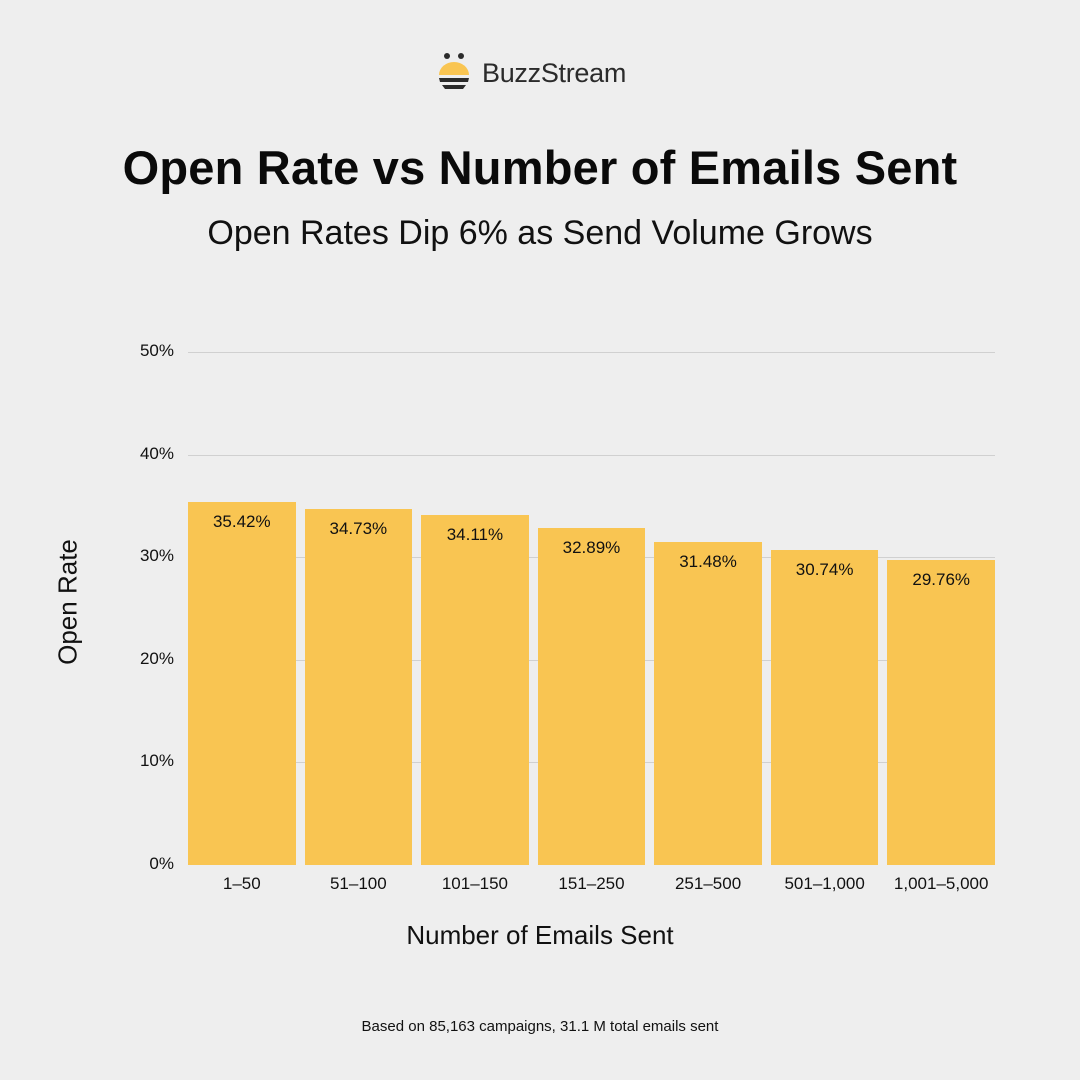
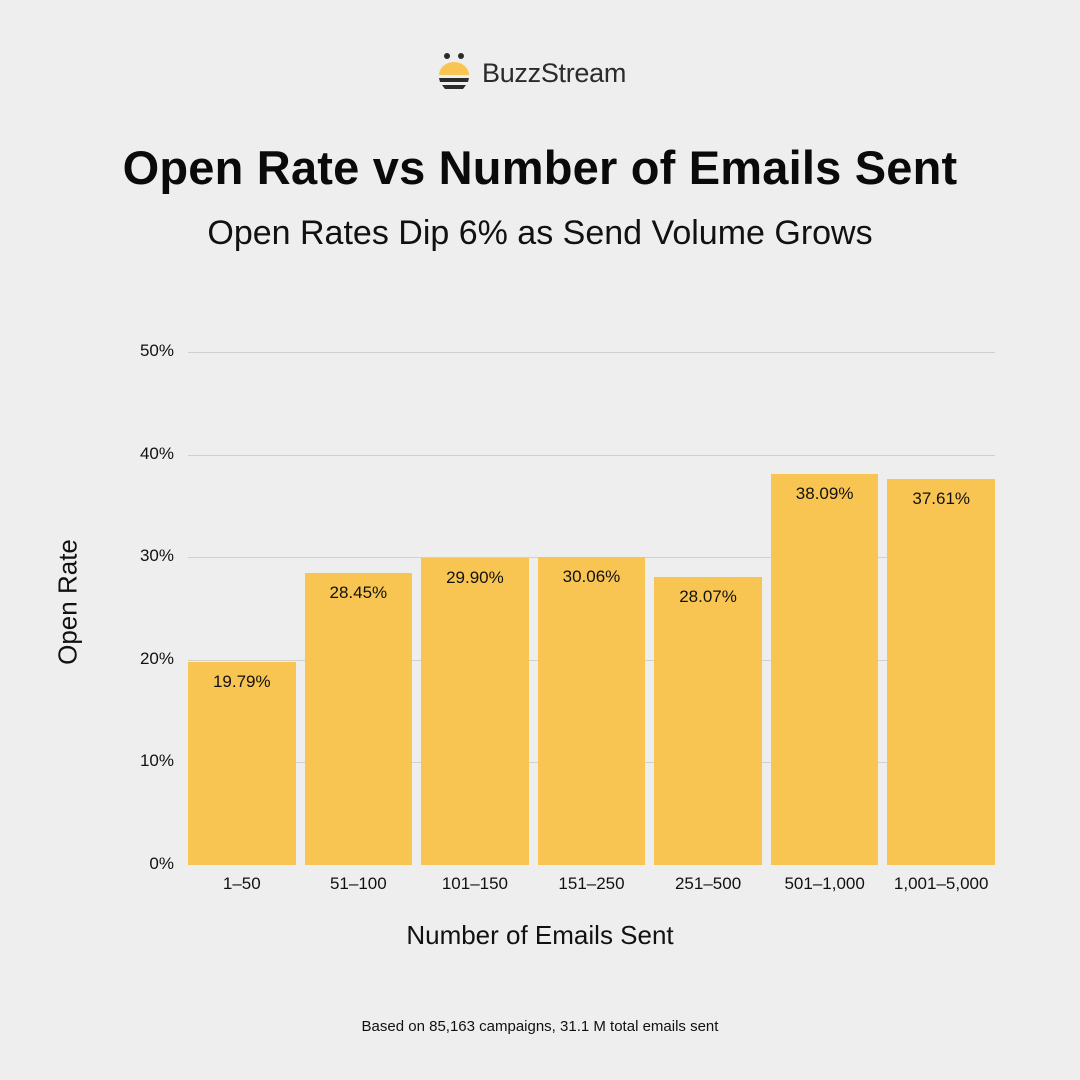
1–50: 35.42% -> 19.79%
51–100: 34.73% -> 28.45%
101–150: 34.11% -> 29.90%
151–250: 32.89% -> 30.06%
251–500: 31.48% -> 28.07%
501–1,000: 30.74% -> 38.09%
1,001–5,000: 29.76% -> 37.61%
